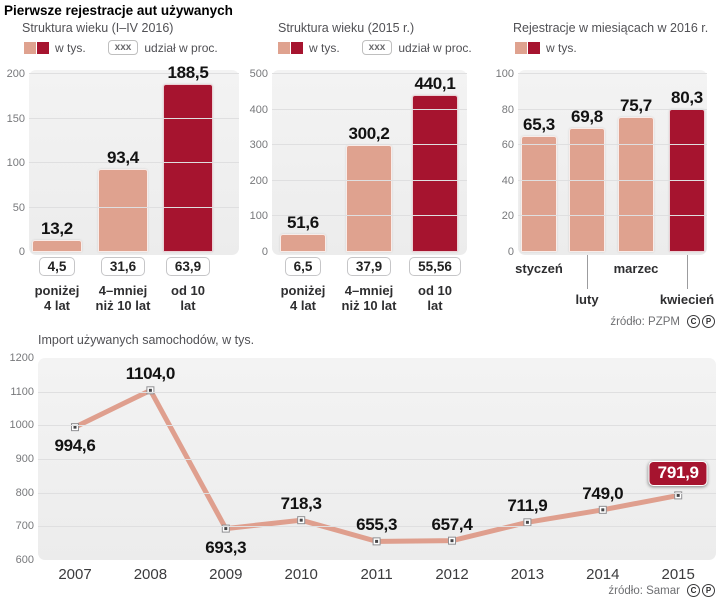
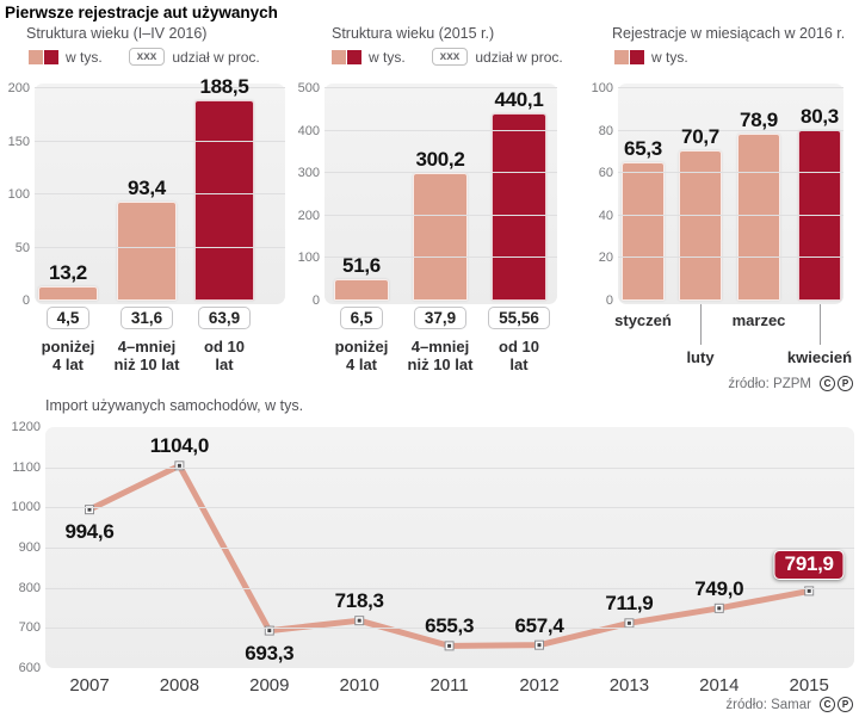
Rejestracje w miesiącach w 2016 r./luty: 69,8 -> 70,7
Rejestracje w miesiącach w 2016 r./marzec: 75,7 -> 78,9
